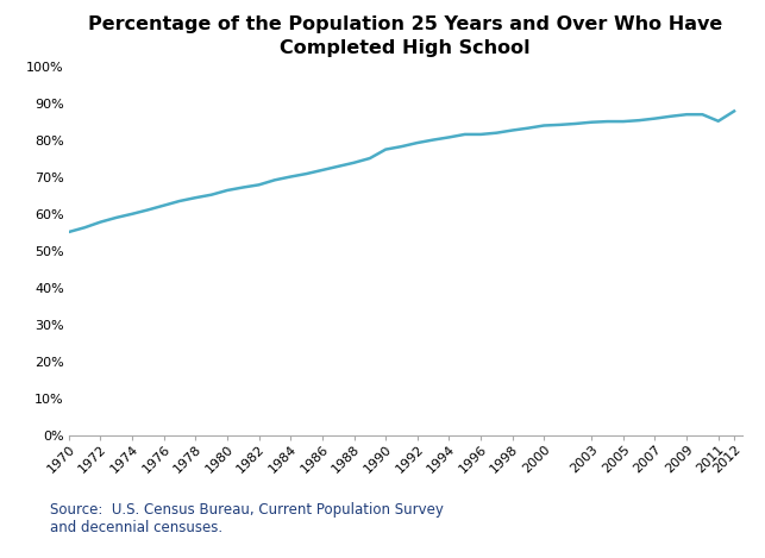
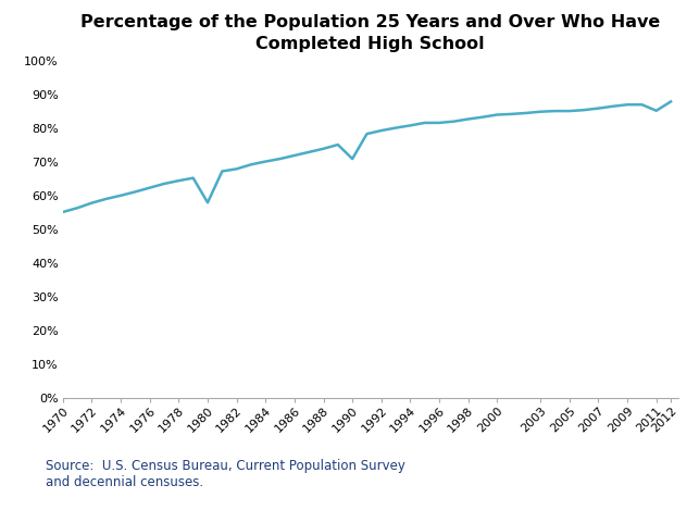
1980: 66.5% -> 58.0%
1990: 77.6% -> 71.0%
